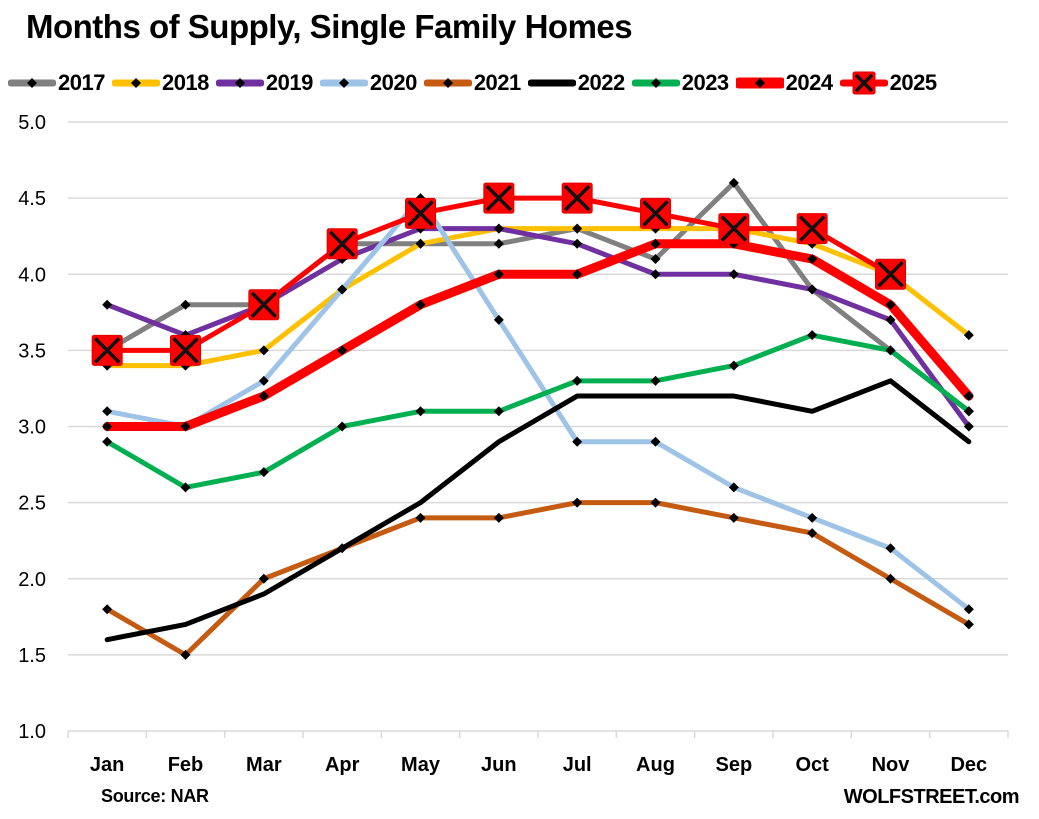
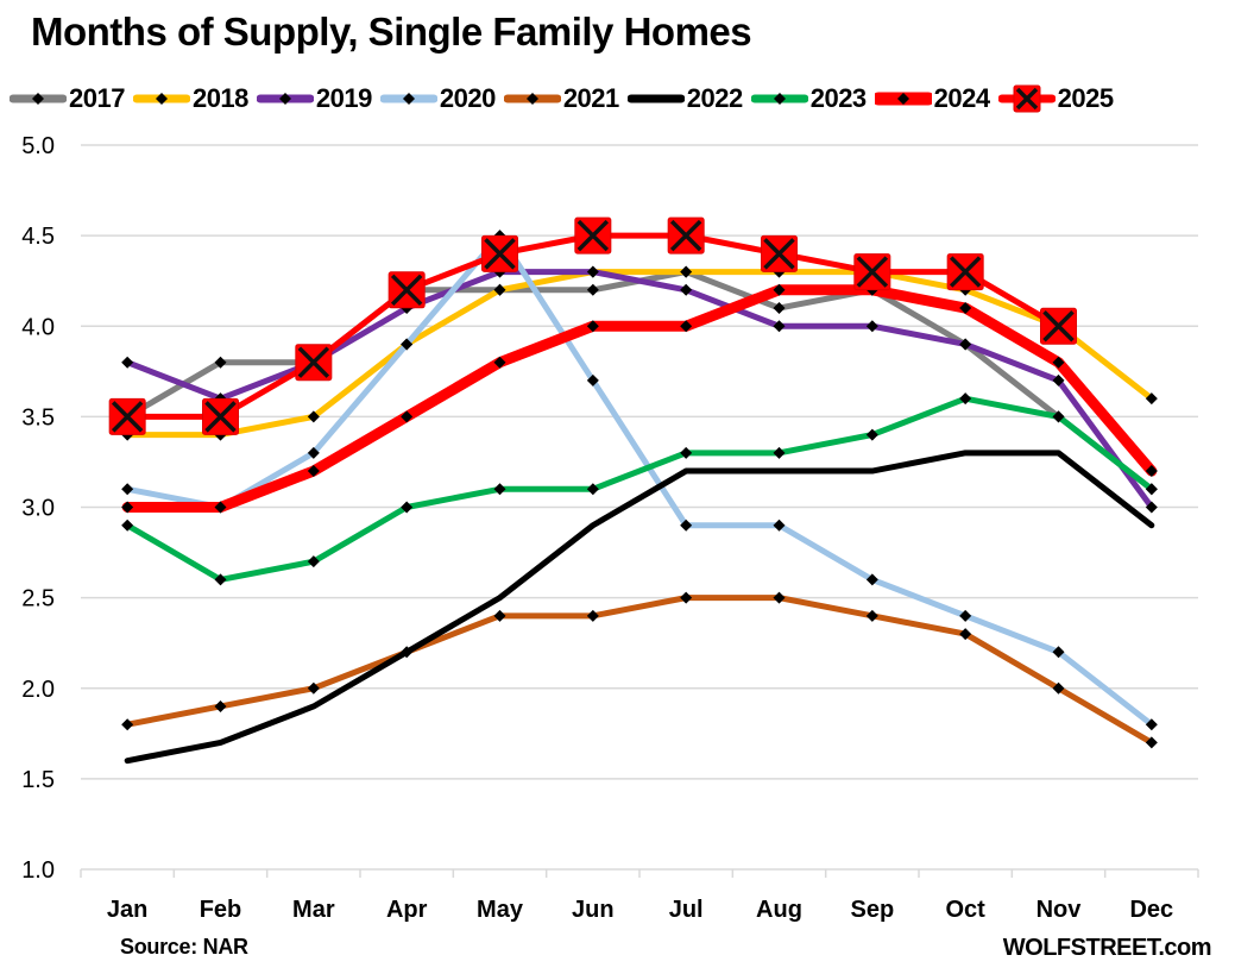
2021/Feb: 1.5 -> 1.9
2017/Sep: 4.6 -> 4.2
2022/Oct: 3.1 -> 3.3
